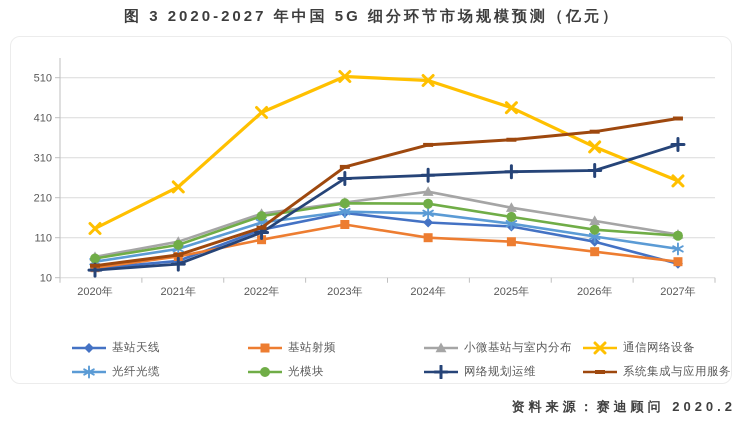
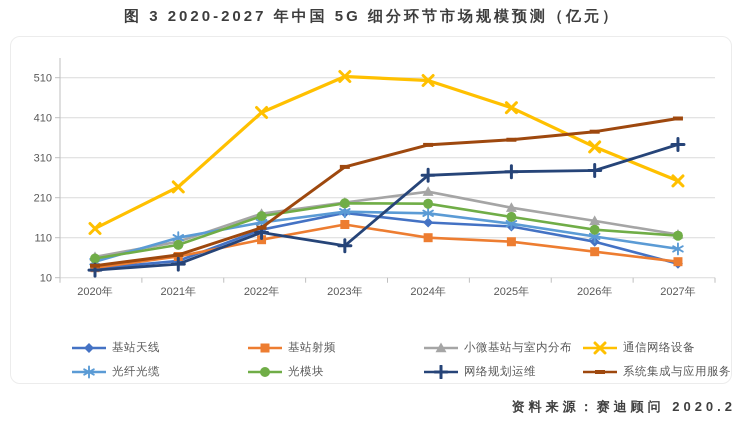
光纤光缆/2021年: 80 -> 110
网络规划运维/2023年: 260 -> 90
